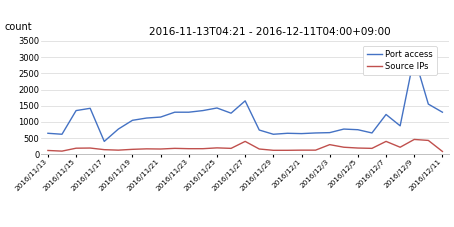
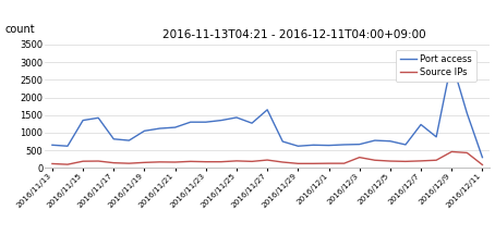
Port access/2016/11/17: 400 -> 820
Source IPs/2016/11/27: 400 -> 220
Source IPs/2016/12/7: 400 -> 200
Port access/2016/12/11: 1300 -> 300
